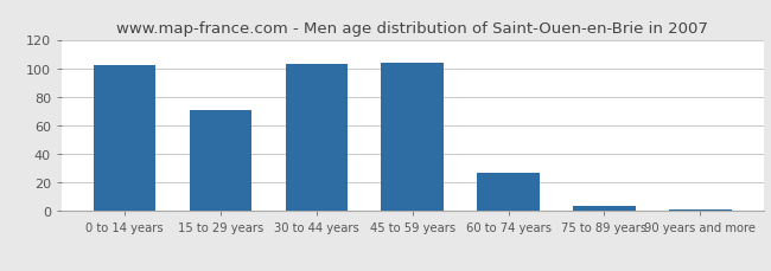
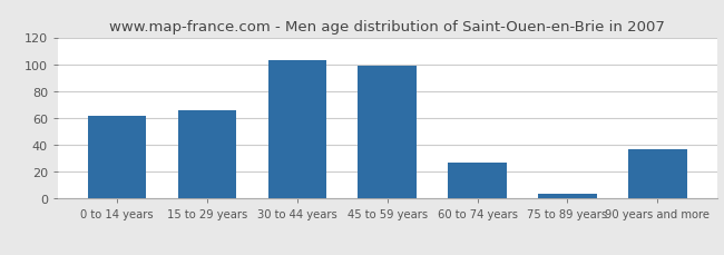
0 to 14 years: 102 -> 62
15 to 29 years: 71 -> 66
45 to 59 years: 104 -> 99
90 years and more: 1 -> 37
